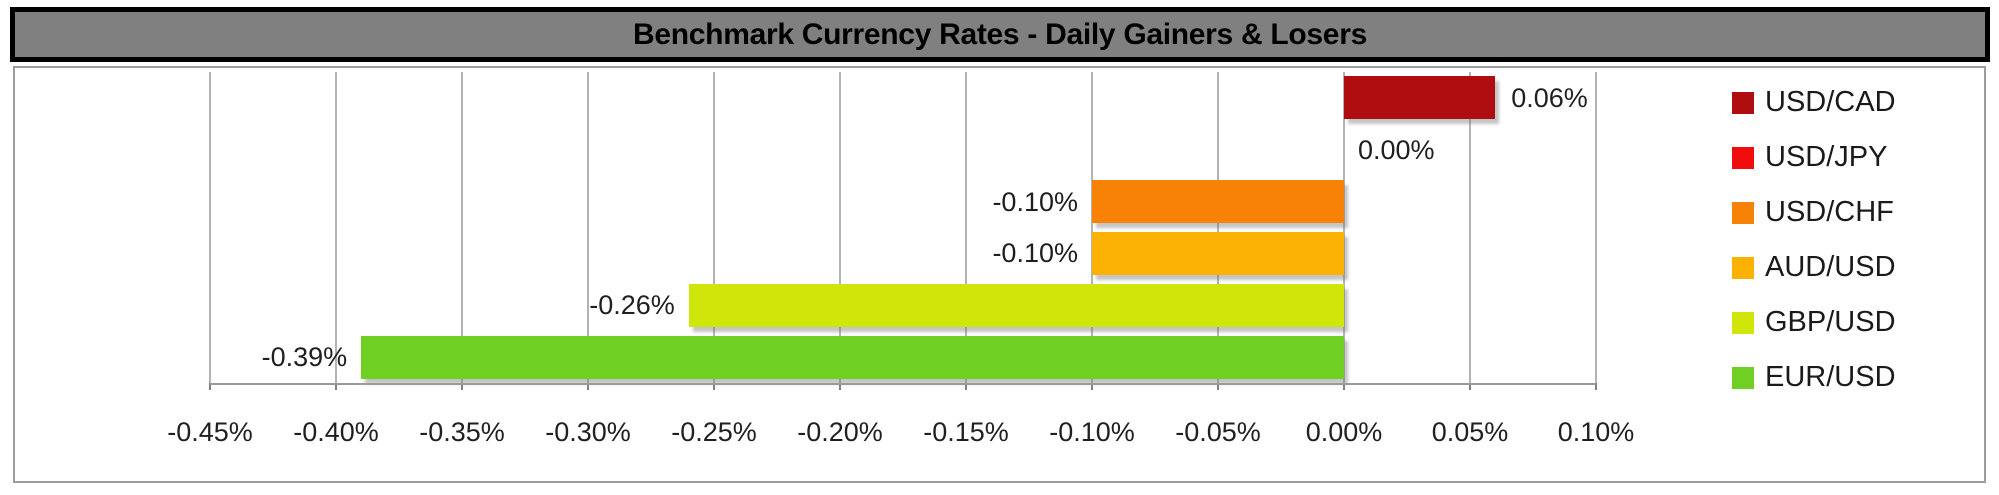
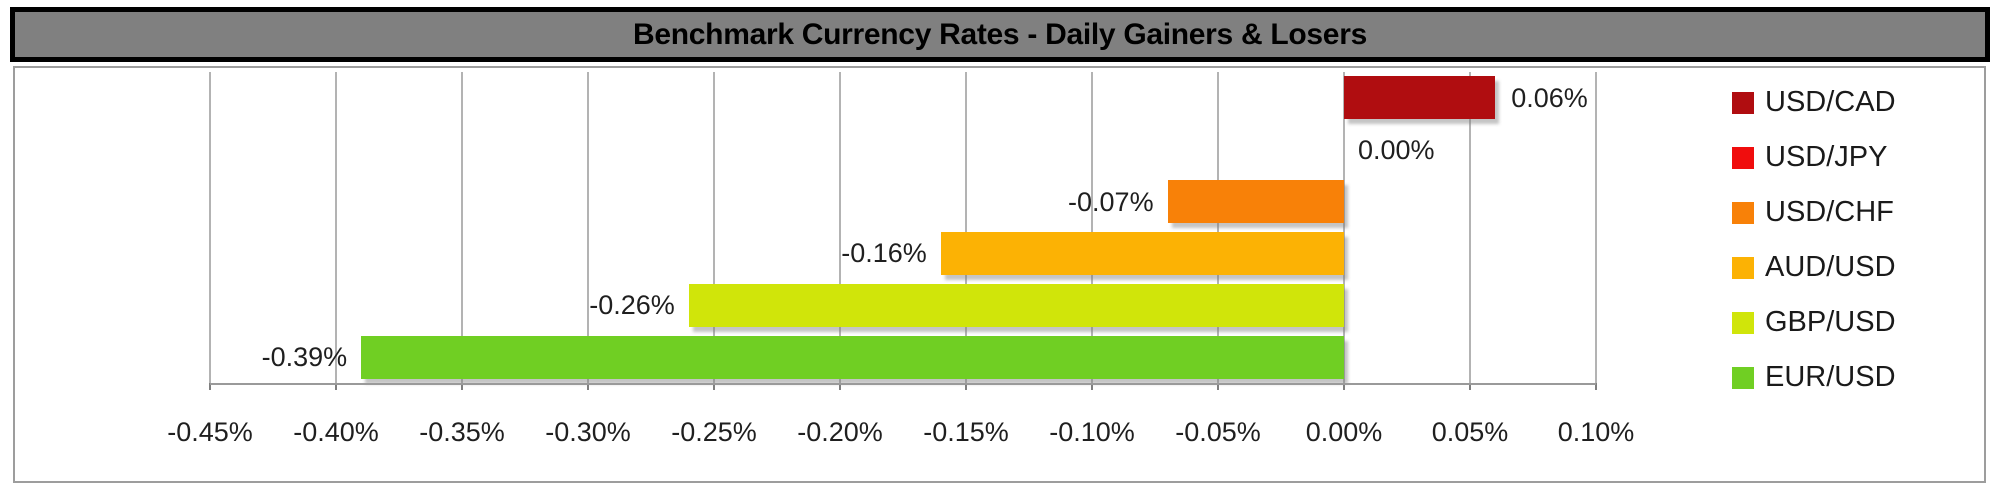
USD/CHF: -0.10% -> -0.07%
AUD/USD: -0.10% -> -0.16%
